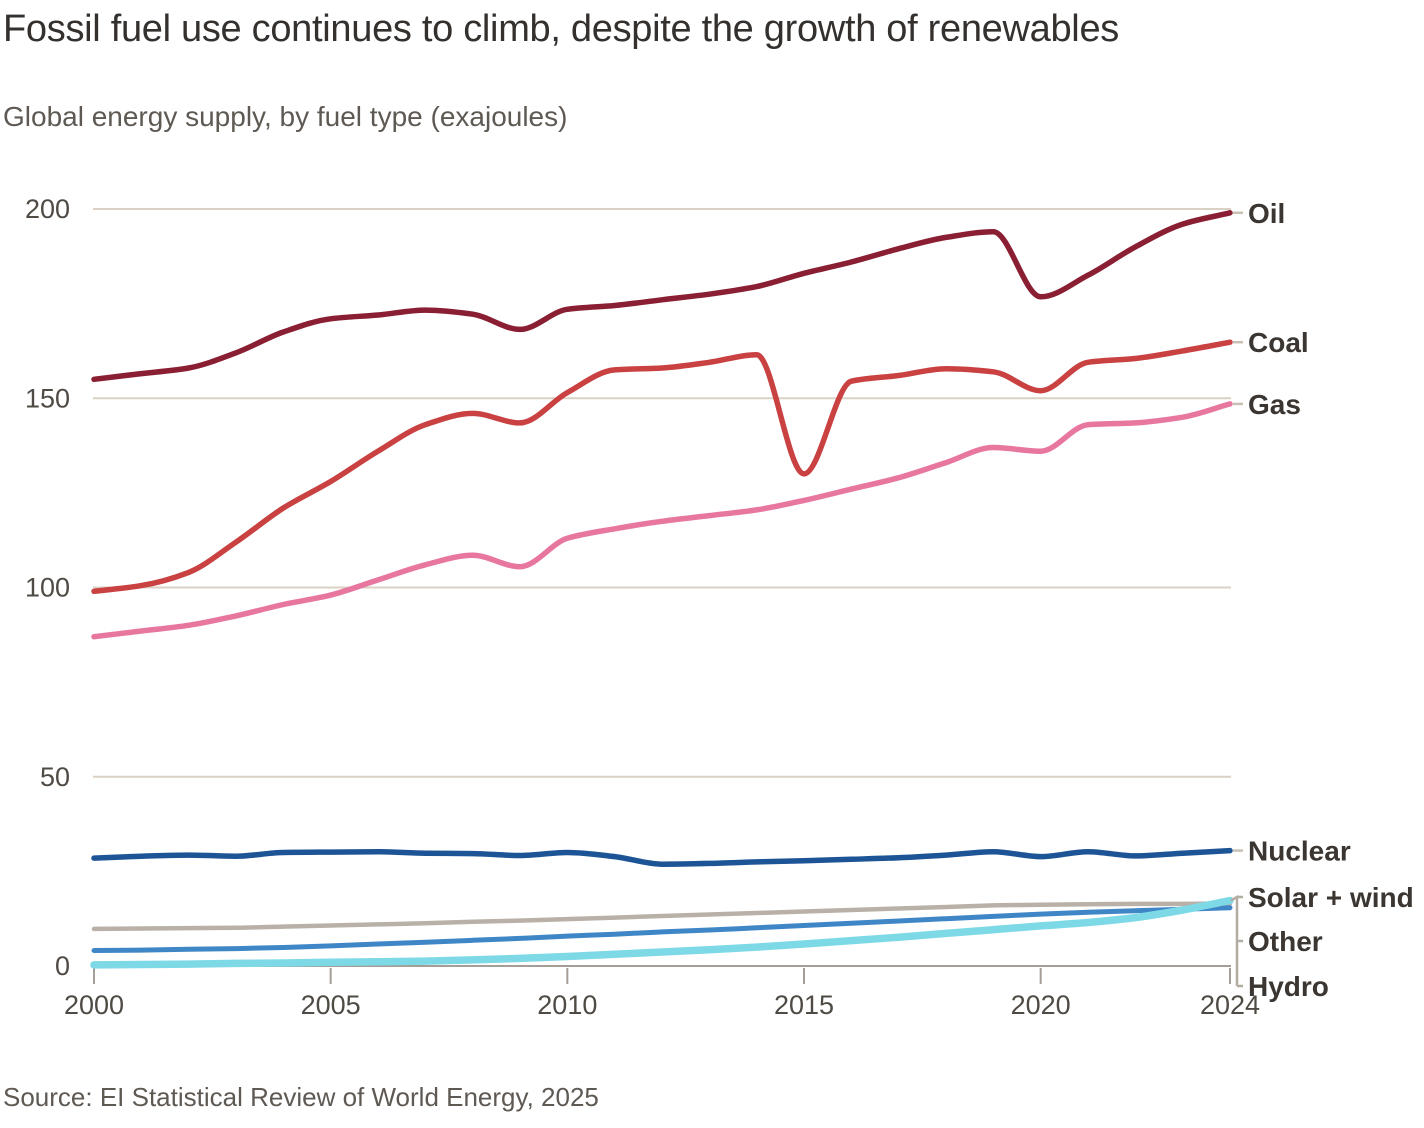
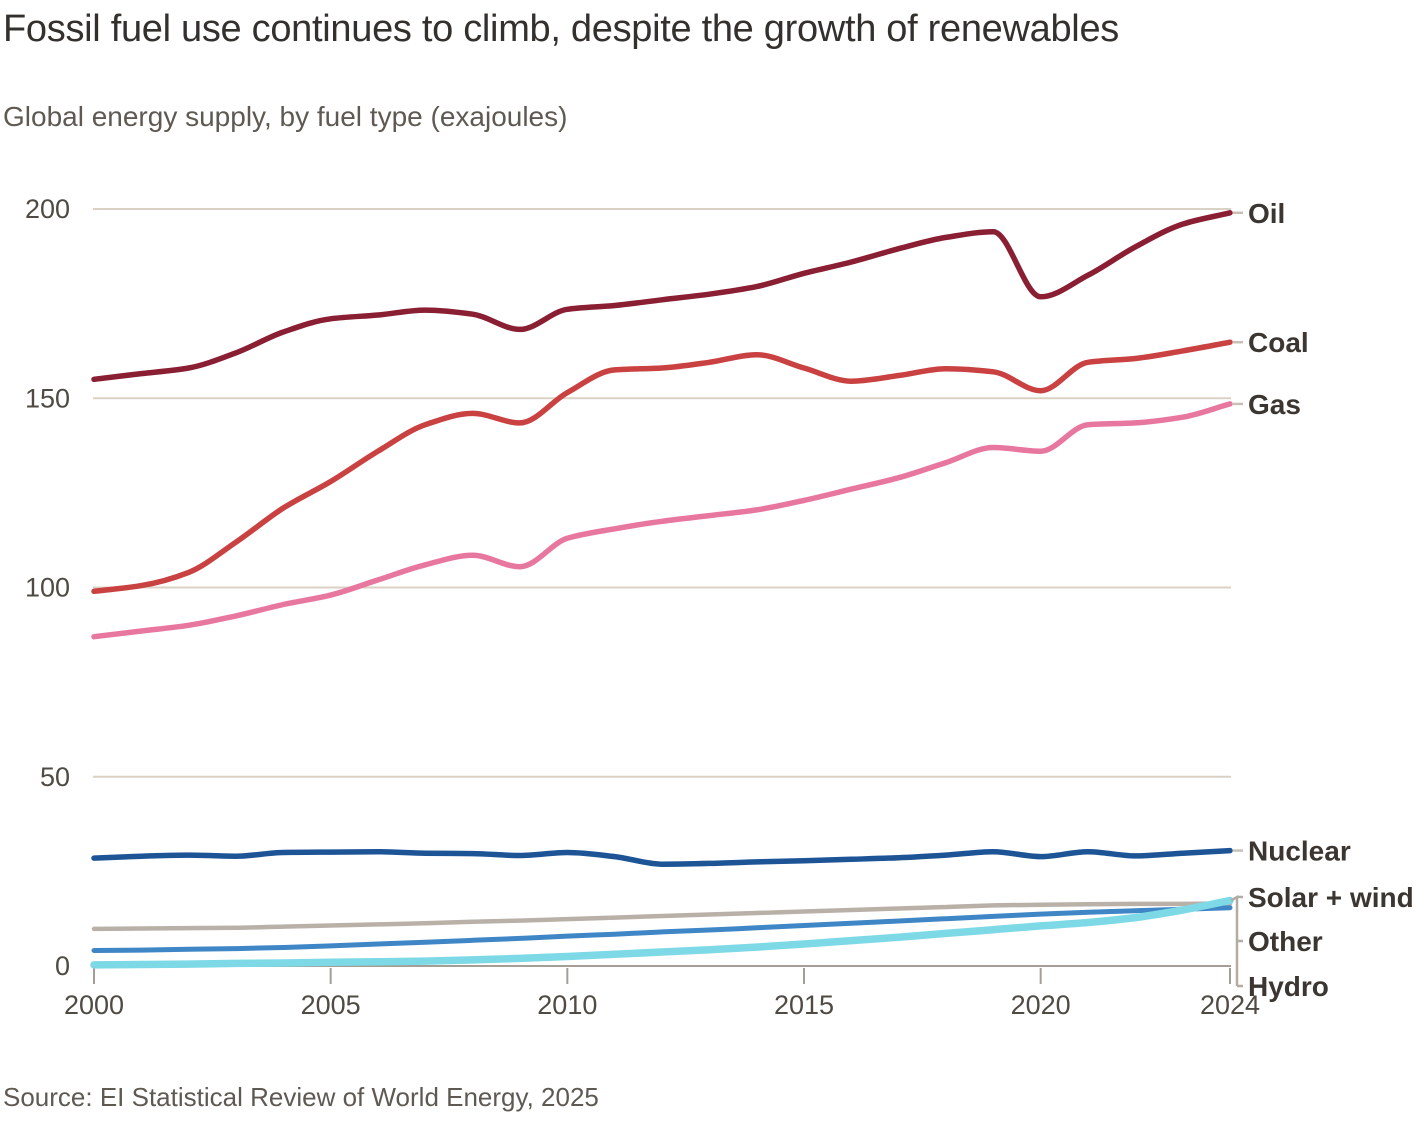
Coal/2015: 130 -> 158
